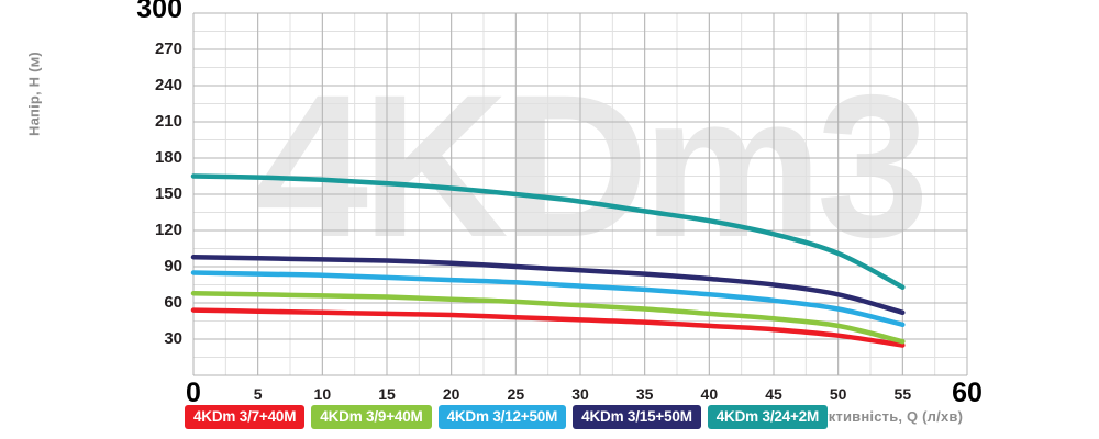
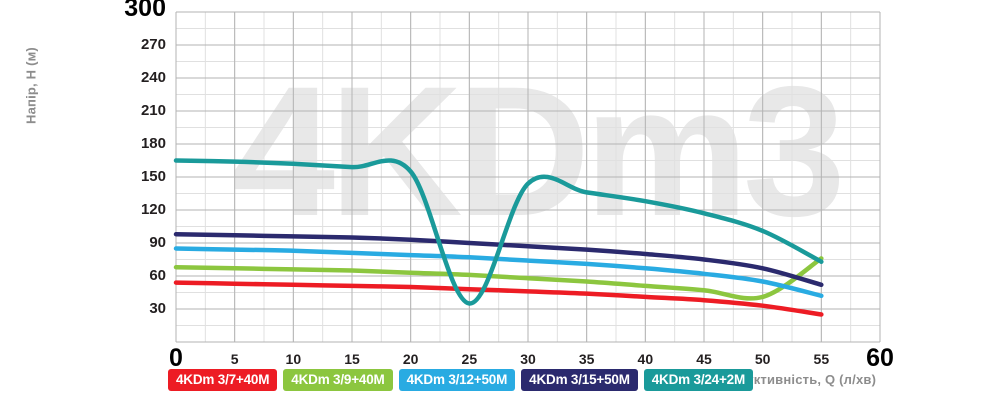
4KDm 3/24+2M/25: 150 -> 35
4KDm 3/9+40M/55: 28 -> 76
